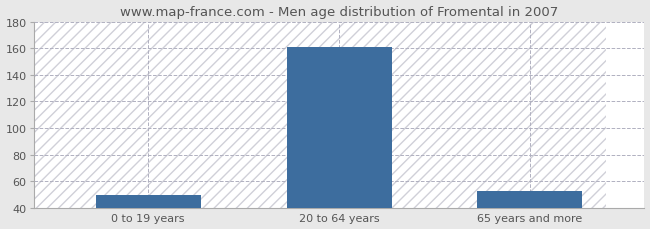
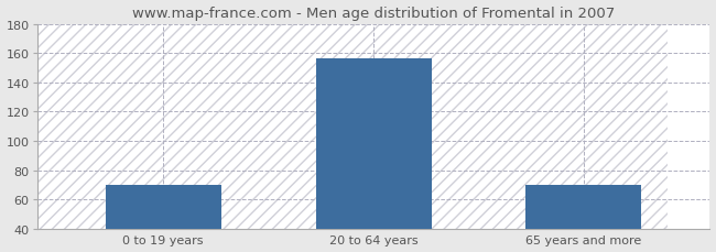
0 to 19 years: 50 -> 70
20 to 64 years: 161 -> 156
65 years and more: 53 -> 70
